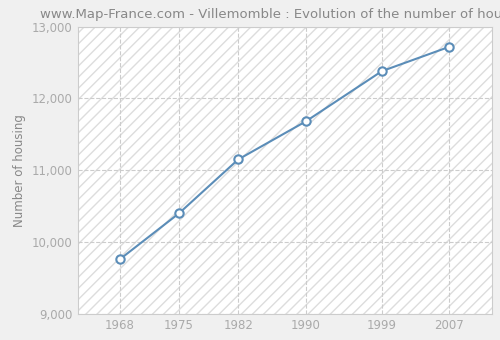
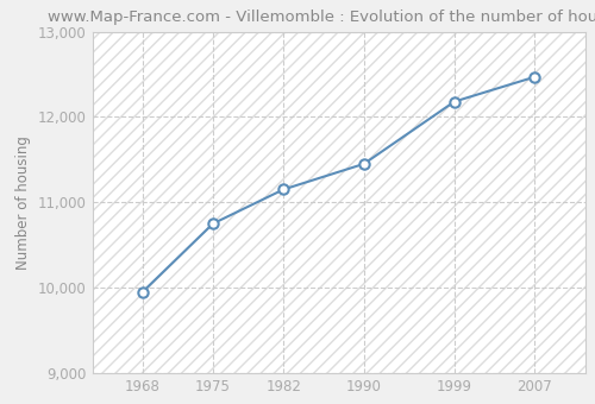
1968: 9,760 -> 9,950
1975: 10,400 -> 10,750
1990: 11,680 -> 11,450
1999: 12,380 -> 12,180
2007: 12,720 -> 12,470
